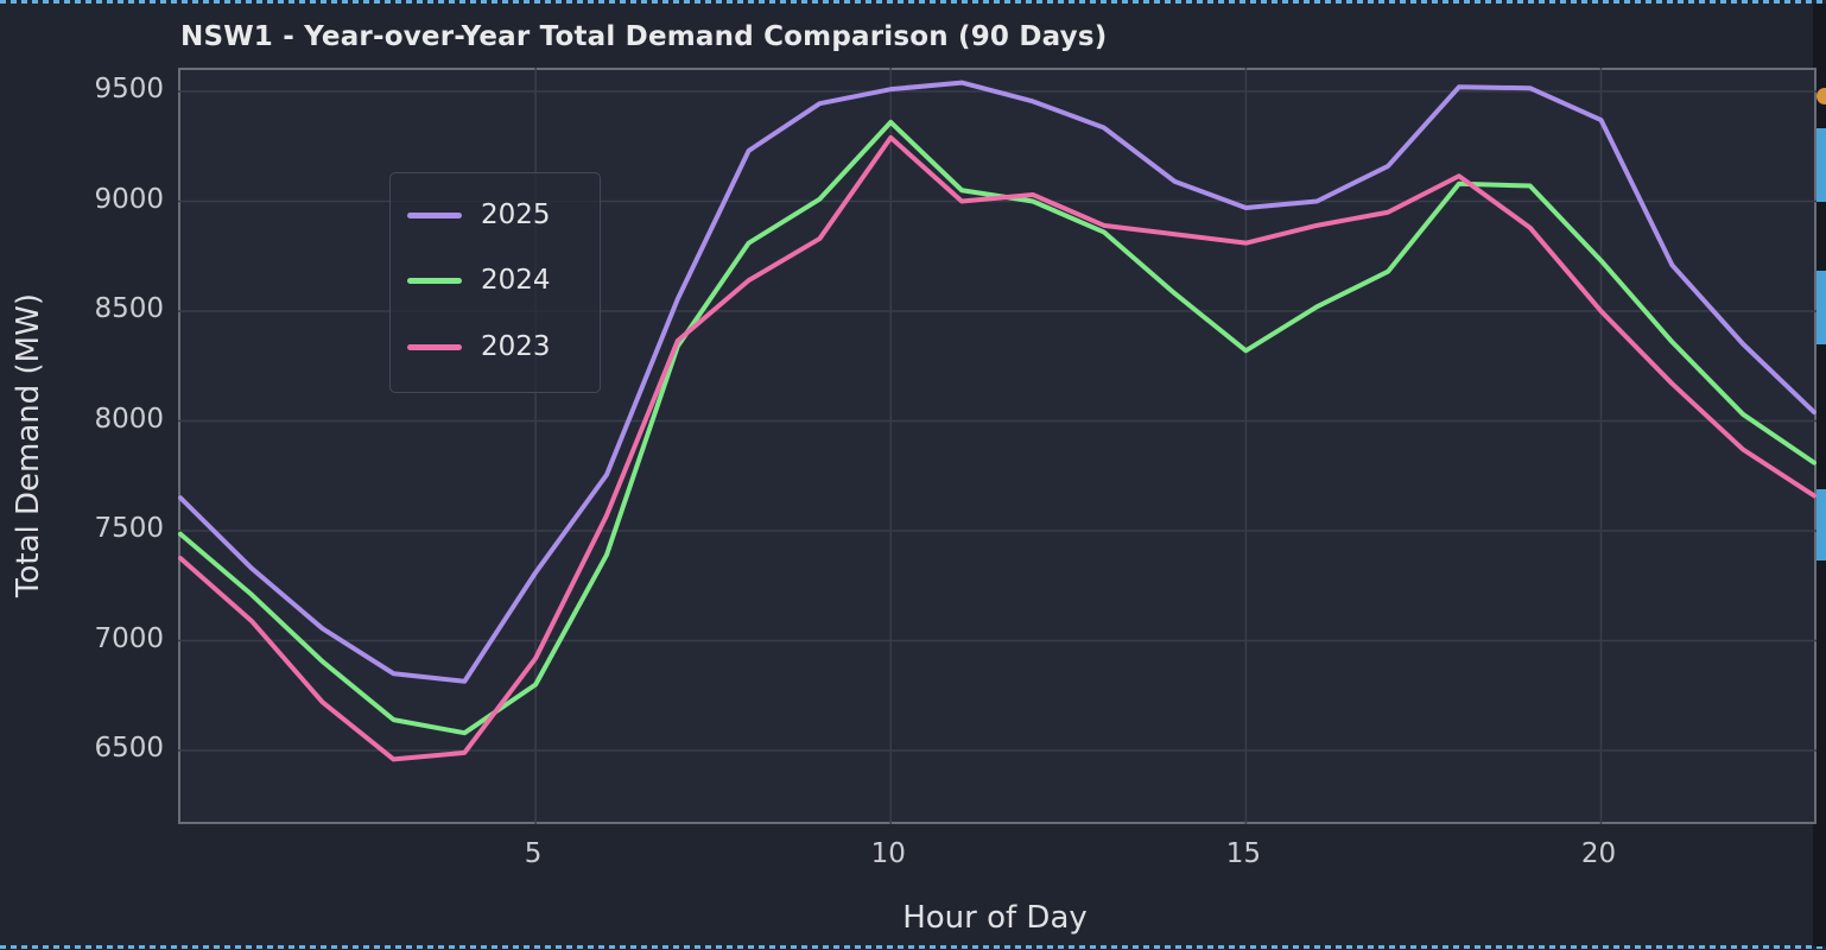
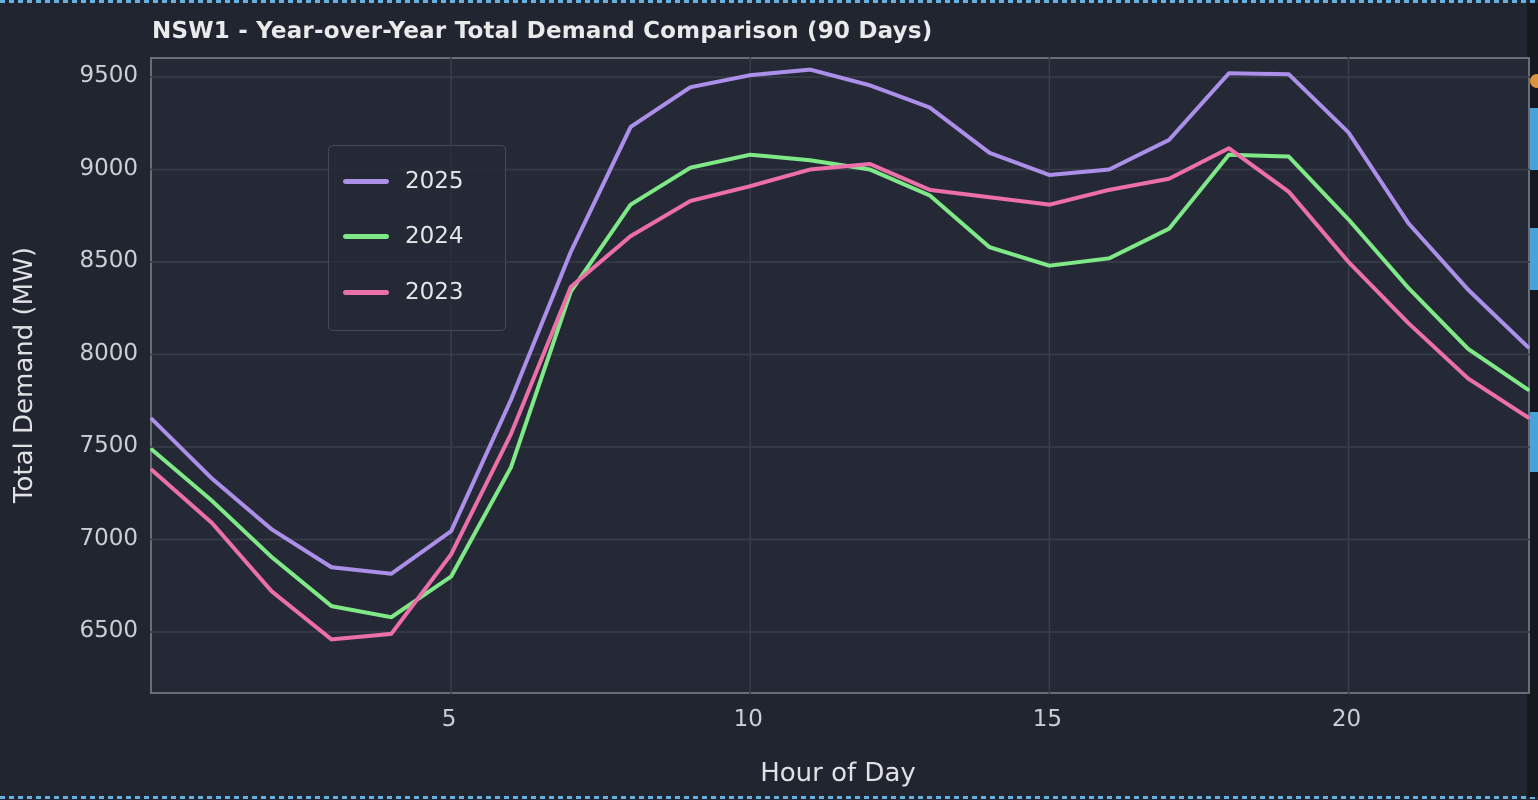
2025/5: 7310 -> 7040
2024/10: 9360 -> 9080
2023/10: 9290 -> 8910
2024/15: 8320 -> 8480
2025/20: 9370 -> 9200
